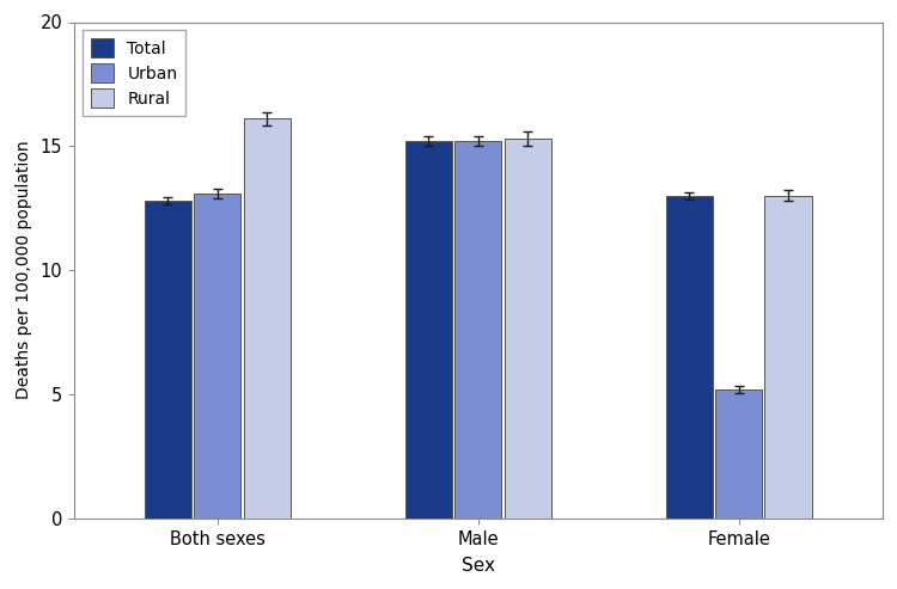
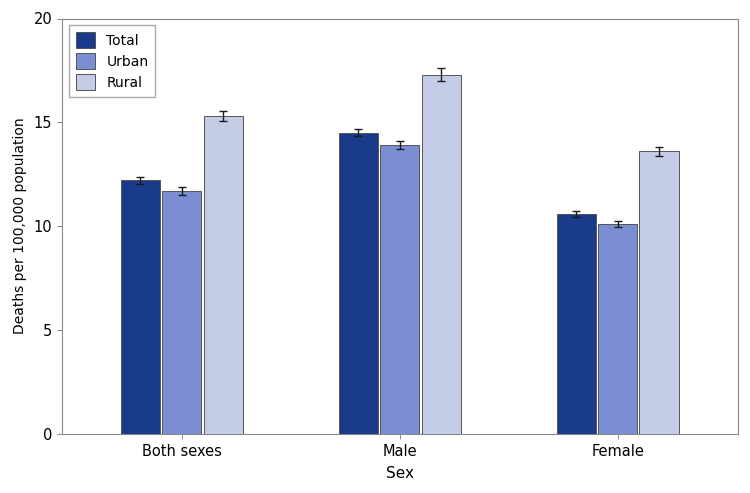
Total/Both sexes: 12.8 -> 12.2
Urban/Both sexes: 13.1 -> 11.7
Rural/Both sexes: 16.1 -> 15.3
Total/Male: 15.2 -> 14.5
Urban/Male: 15.2 -> 13.9
Rural/Male: 15.3 -> 17.3
Total/Female: 13.0 -> 10.6
Urban/Female: 5.2 -> 10.1
Rural/Female: 13.0 -> 13.6
